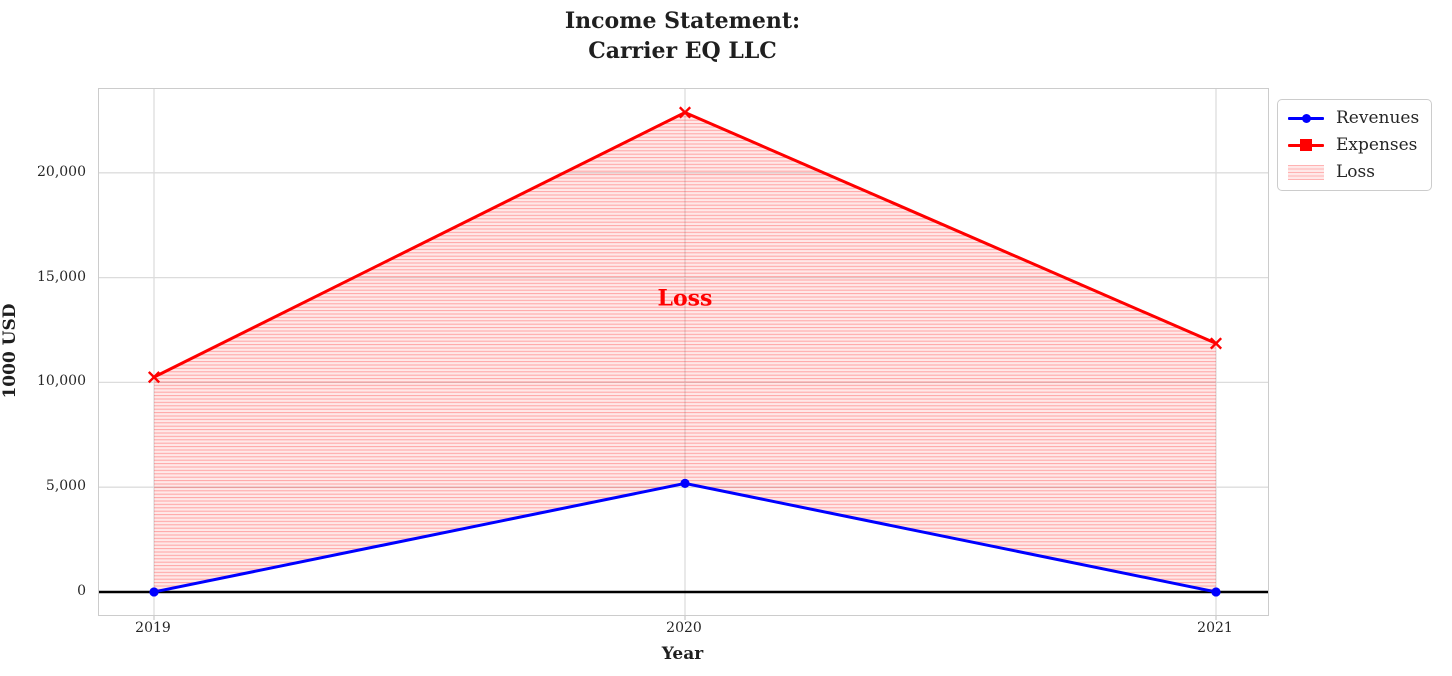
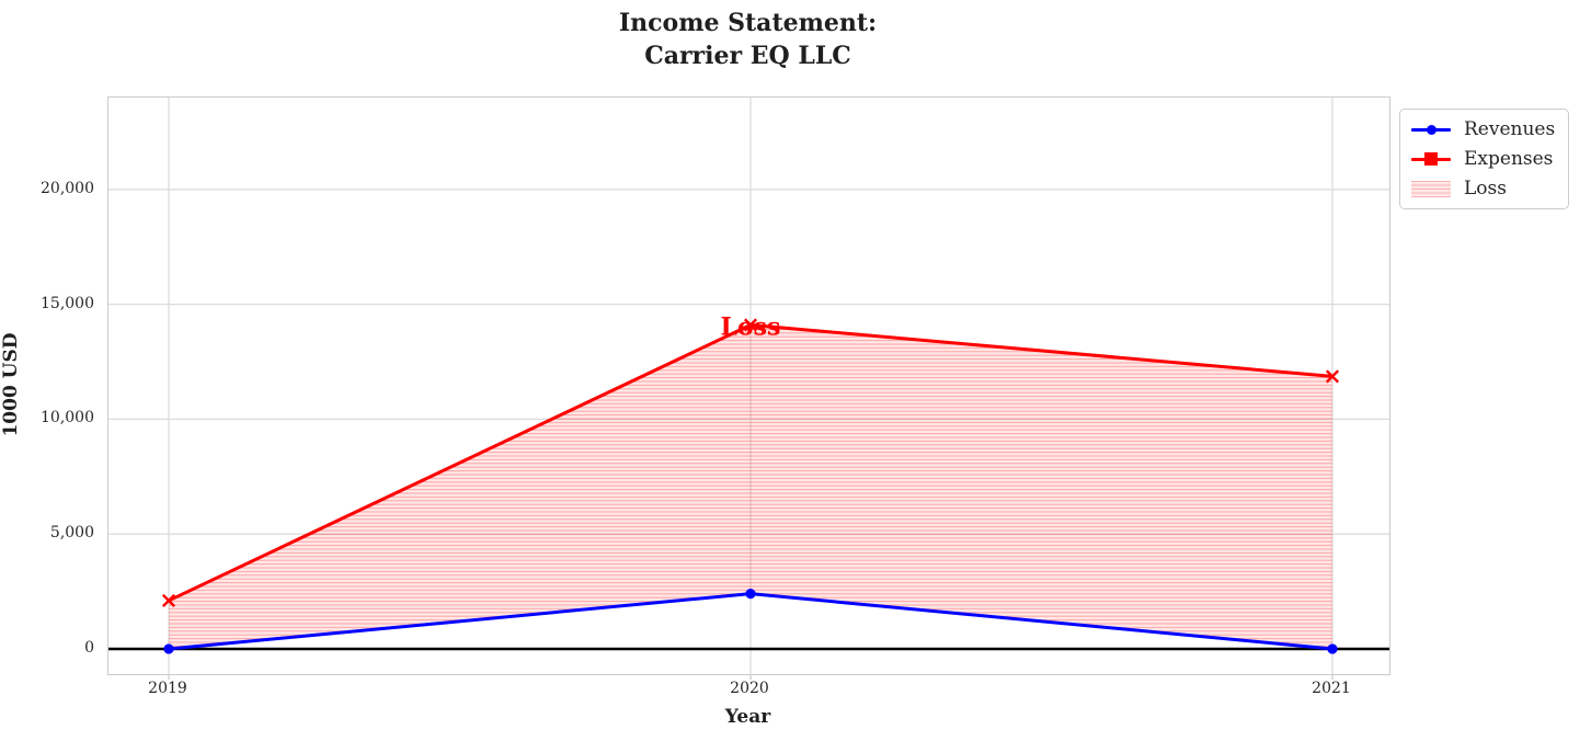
Expenses/2019: 10200 -> 2100
Revenues/2020: 5200 -> 2400
Expenses/2020: 22900 -> 14100
